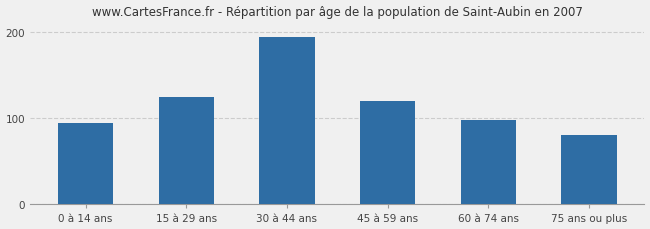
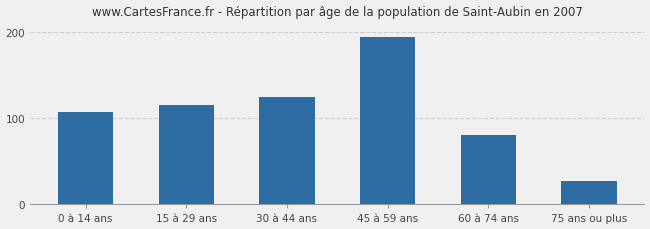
0 à 14 ans: 94 -> 107
15 à 29 ans: 124 -> 115
30 à 44 ans: 194 -> 124
45 à 59 ans: 120 -> 194
60 à 74 ans: 98 -> 80
75 ans ou plus: 80 -> 27
